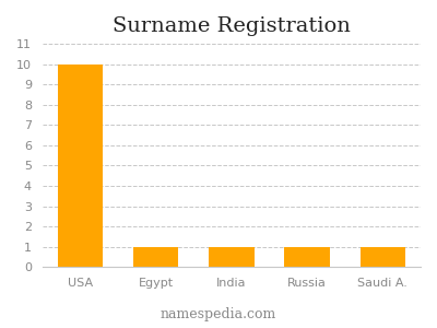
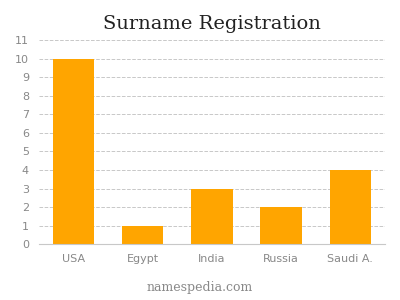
India: 1 -> 3
Russia: 1 -> 2
Saudi A.: 1 -> 4
